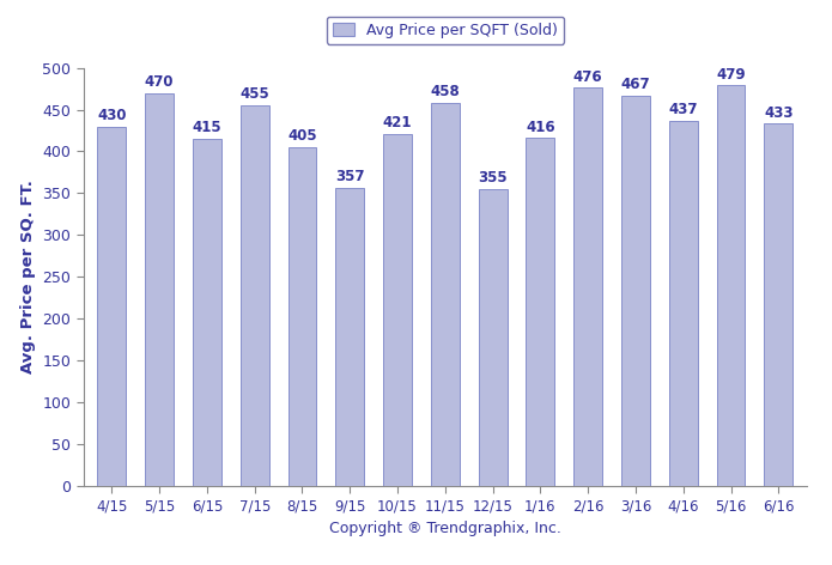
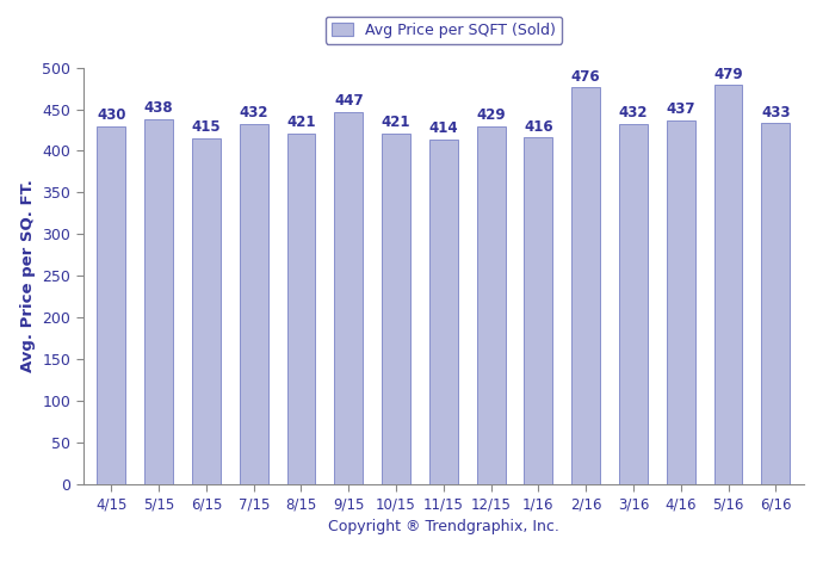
5/15: 470 -> 438
7/15: 455 -> 432
8/15: 405 -> 421
9/15: 357 -> 447
11/15: 458 -> 414
12/15: 355 -> 429
3/16: 467 -> 432
